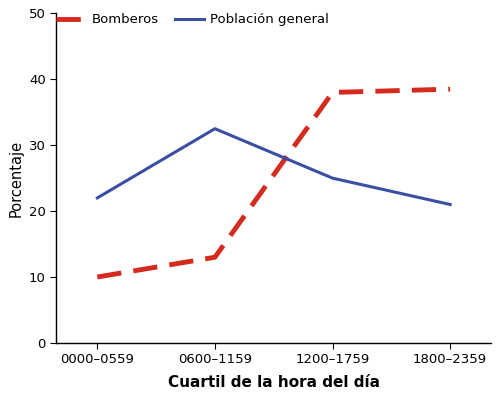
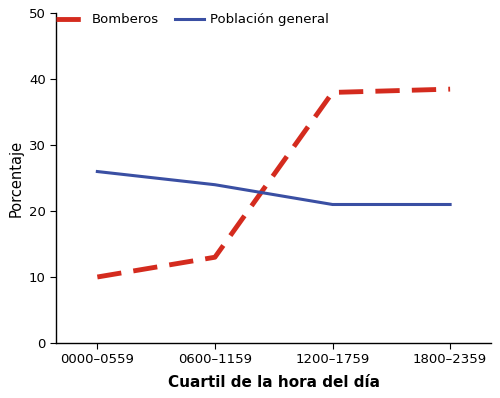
Población general/0000–0559: 22.0 -> 26.0
Población general/0600–1159: 32.5 -> 24.0
Población general/1200–1759: 25.0 -> 21.0
